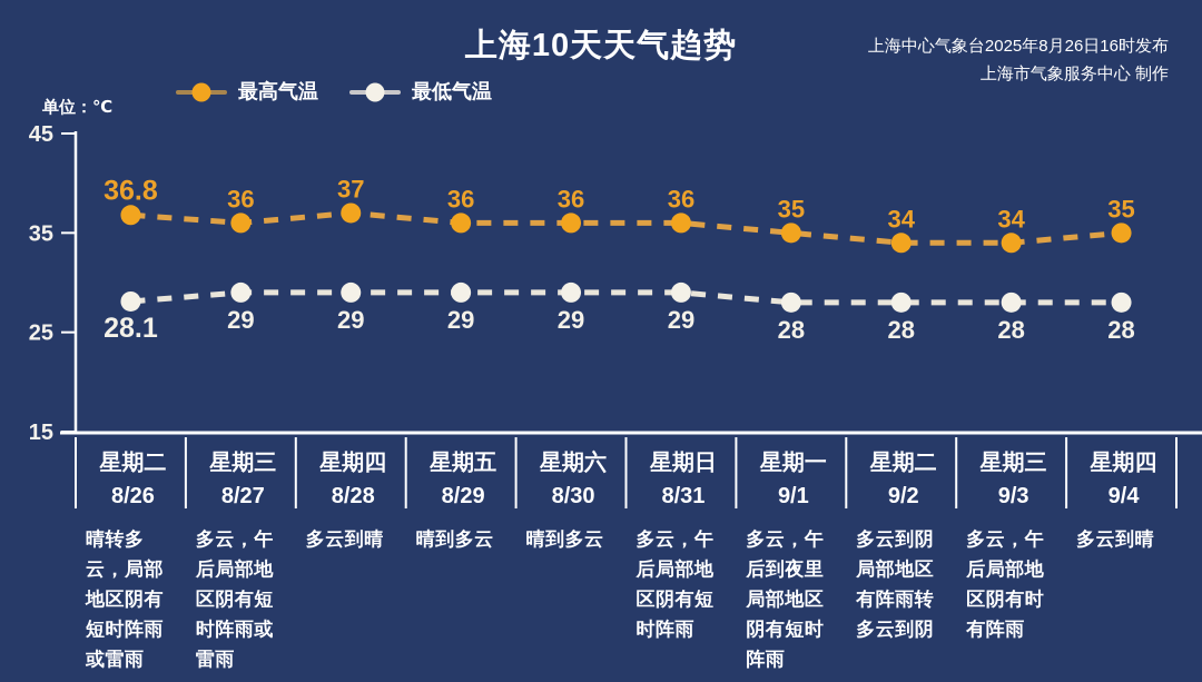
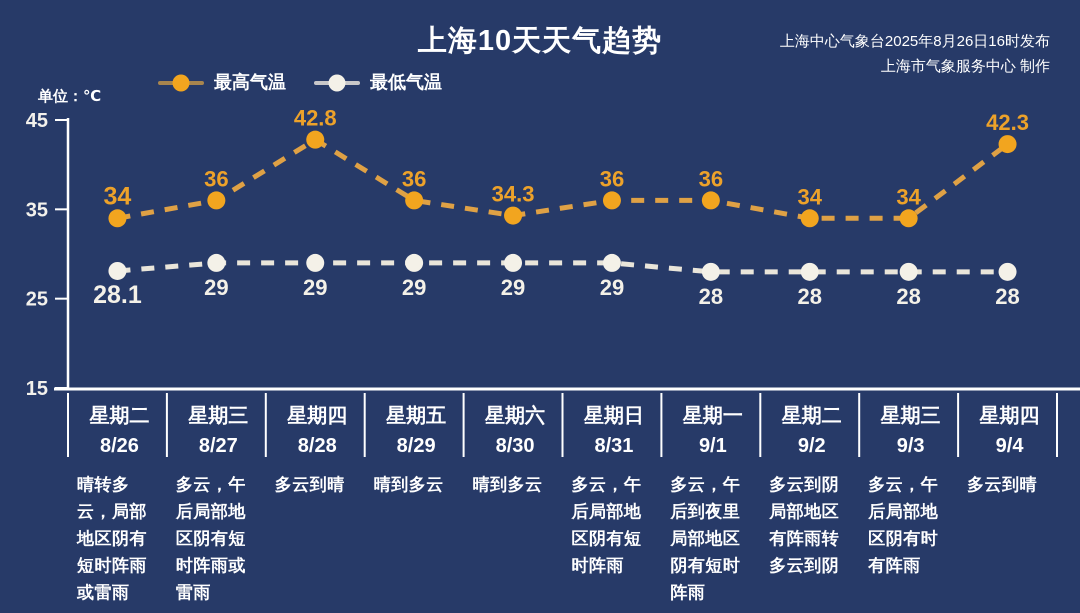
最高气温/8/26: 36.8 -> 34
最高气温/8/28: 37 -> 42.8
最高气温/8/30: 36 -> 34.3
最高气温/9/1: 35 -> 36
最高气温/9/4: 35 -> 42.3
